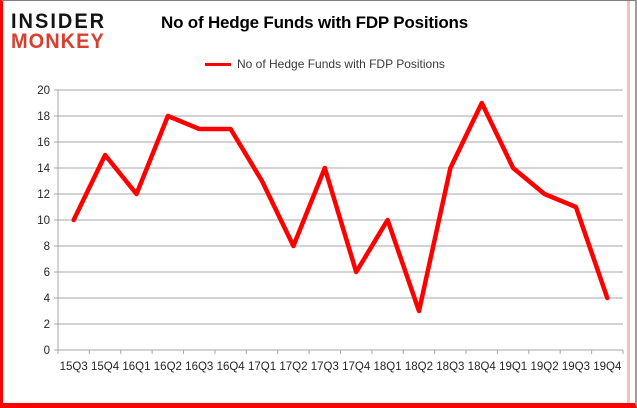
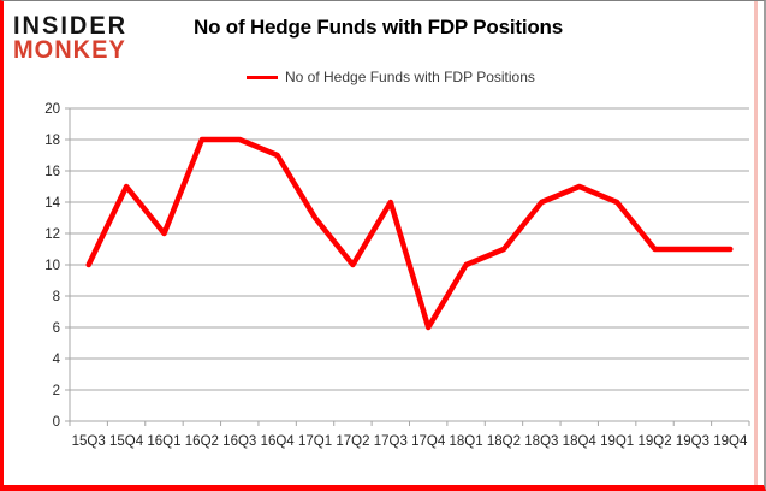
16Q3: 17 -> 18
17Q2: 8 -> 10
18Q2: 3 -> 11
18Q4: 19 -> 15
19Q2: 12 -> 11
19Q4: 4 -> 11
